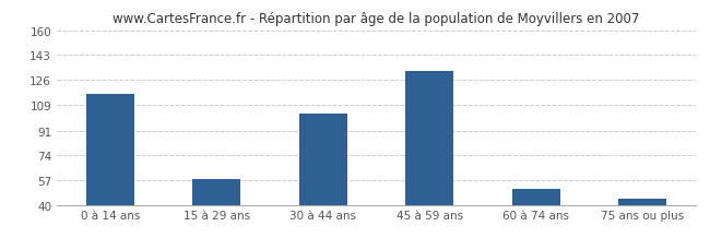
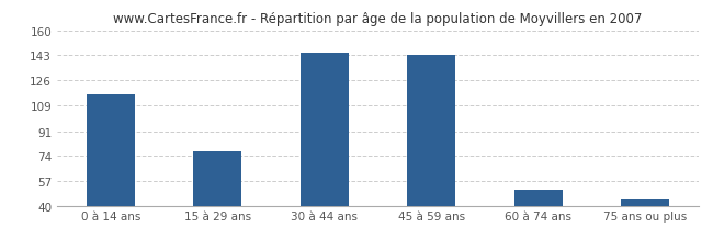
15 à 29 ans: 58 -> 77
30 à 44 ans: 103 -> 145
45 à 59 ans: 132 -> 143
